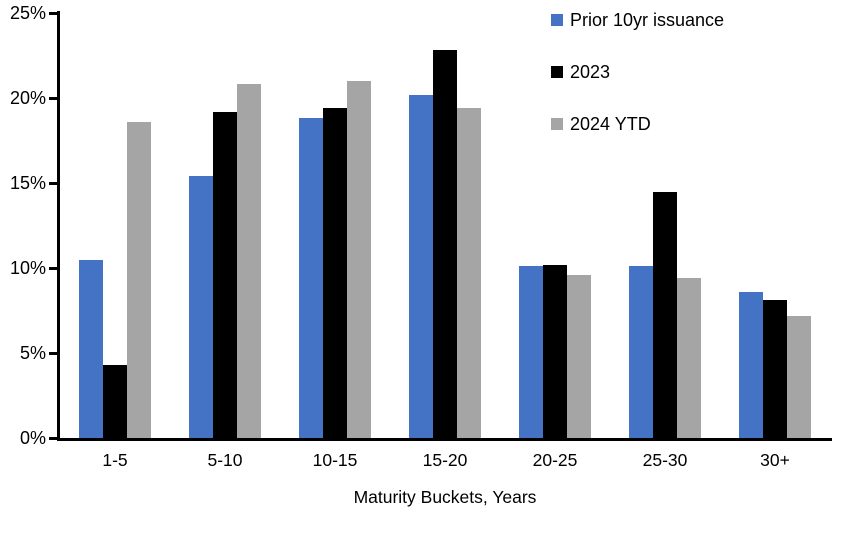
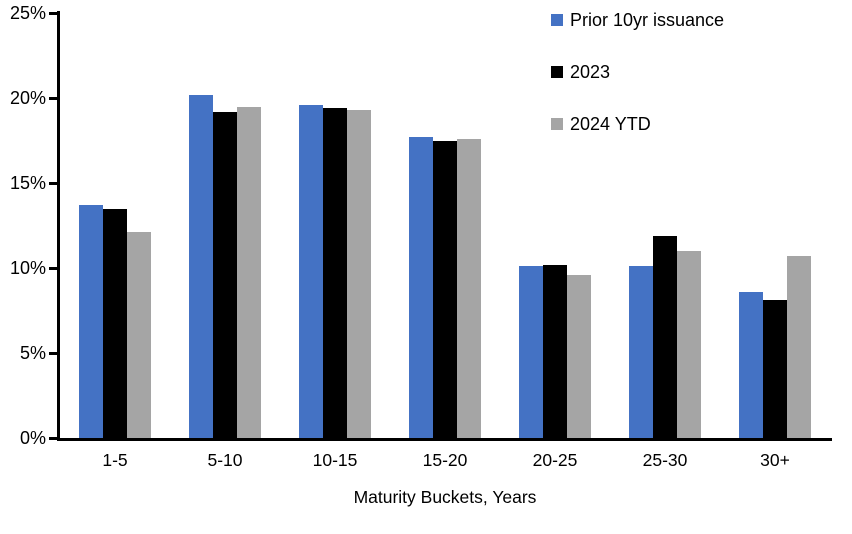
Prior 10yr issuance/1-5: 10.5% -> 13.7%
2023/1-5: 4.3% -> 13.5%
2024 YTD/1-5: 18.6% -> 12.1%
Prior 10yr issuance/5-10: 15.4% -> 20.2%
2024 YTD/5-10: 20.8% -> 19.5%
Prior 10yr issuance/10-15: 18.8% -> 19.6%
2024 YTD/10-15: 21.0% -> 19.3%
Prior 10yr issuance/15-20: 20.2% -> 17.7%
2023/15-20: 22.8% -> 17.5%
2024 YTD/15-20: 19.4% -> 17.6%
2023/25-30: 14.5% -> 11.9%
2024 YTD/25-30: 9.4% -> 11.0%
2024 YTD/30+: 7.2% -> 10.7%
